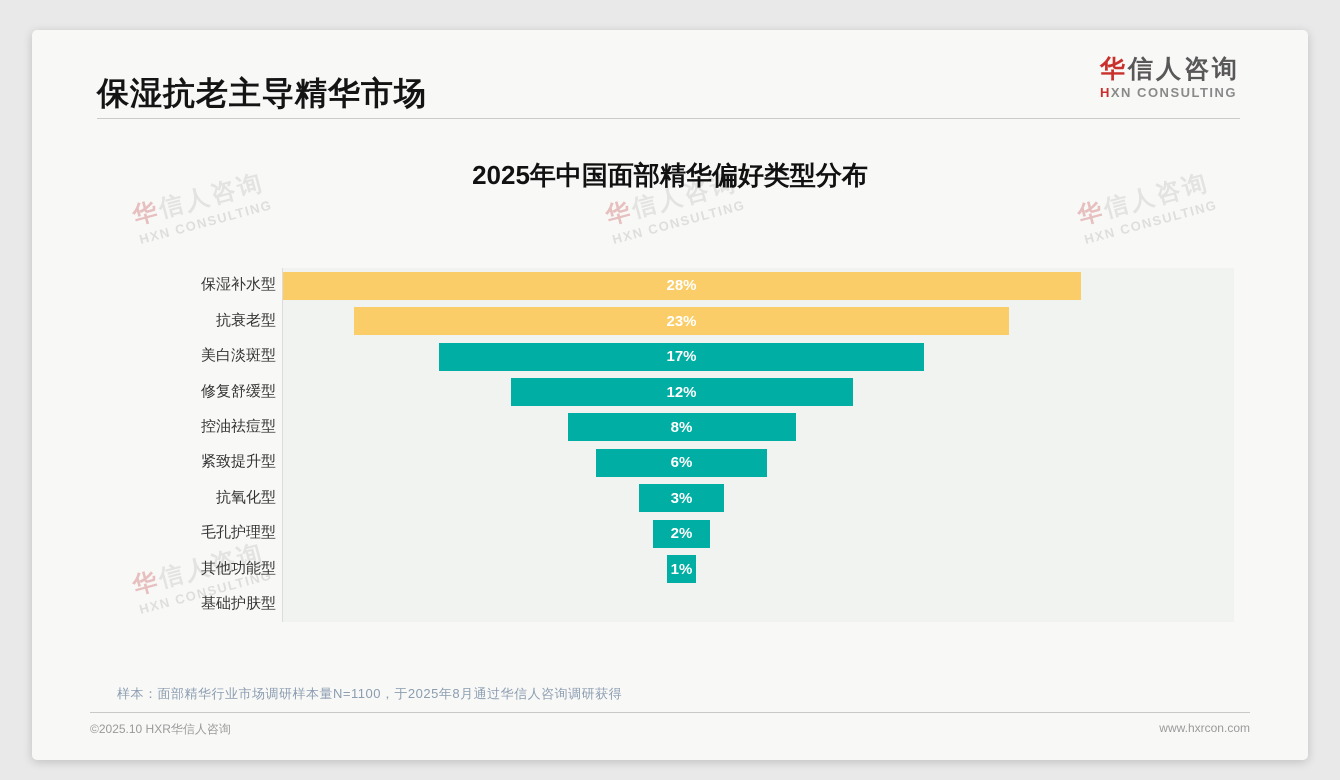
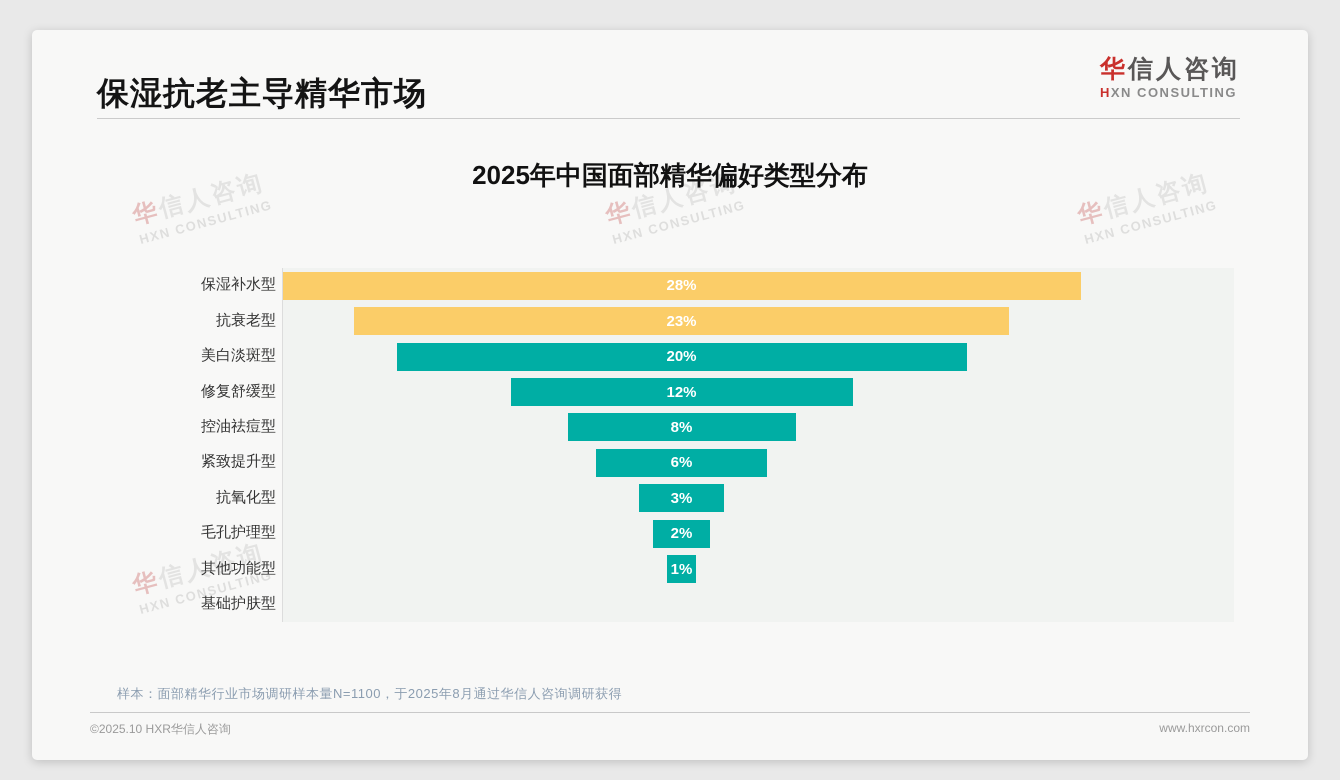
美白淡斑型: 17% -> 20%
